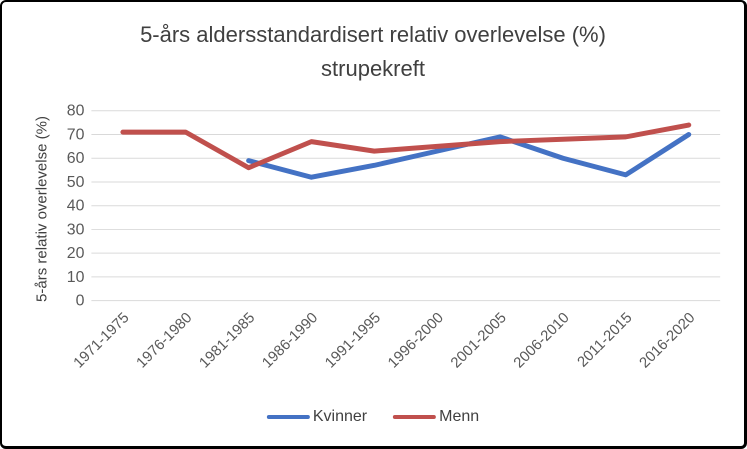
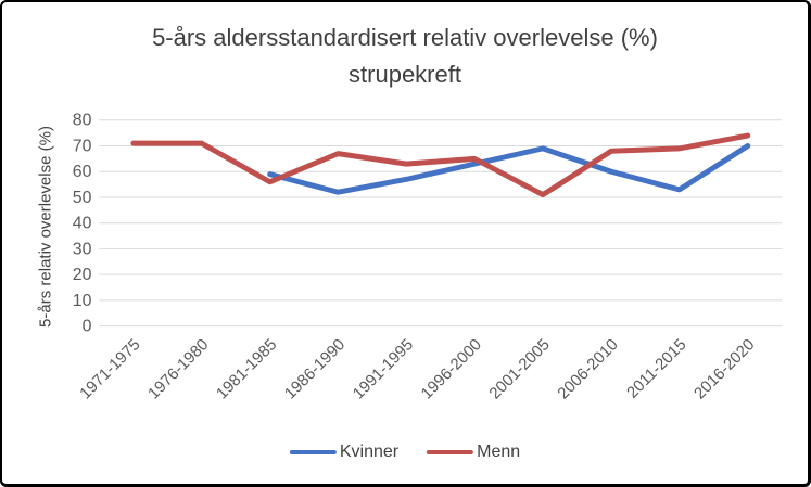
Menn/2001-2005: 67 -> 51
